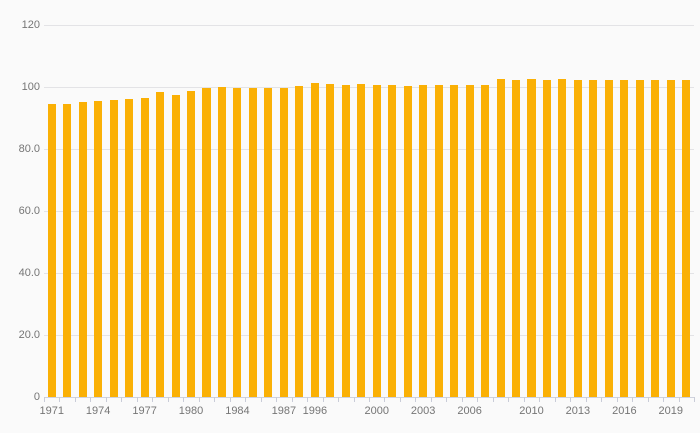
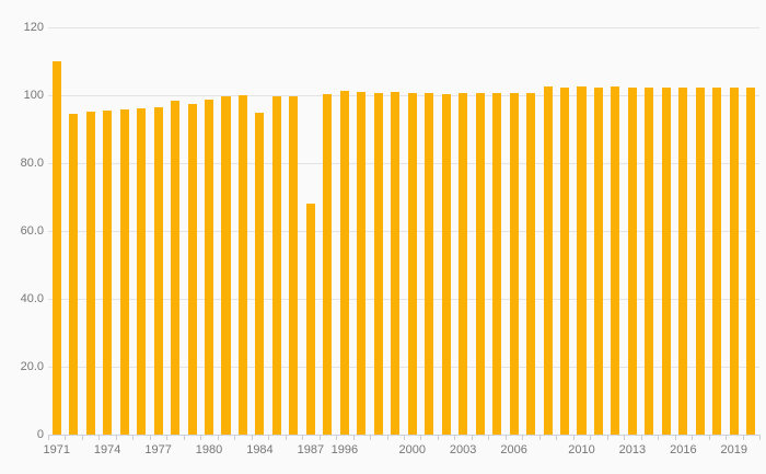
1971: 95 -> 110
1984: 100 -> 95
1987: 100 -> 68
